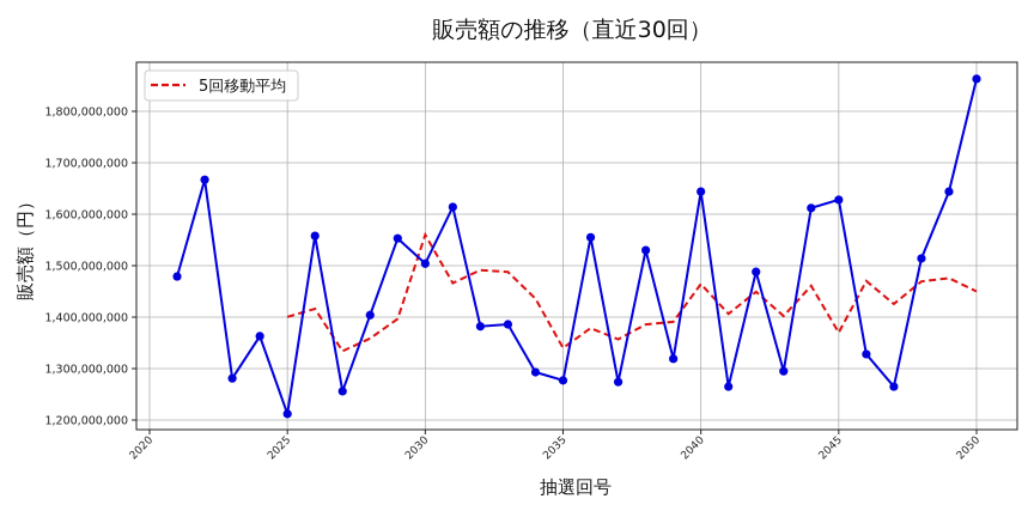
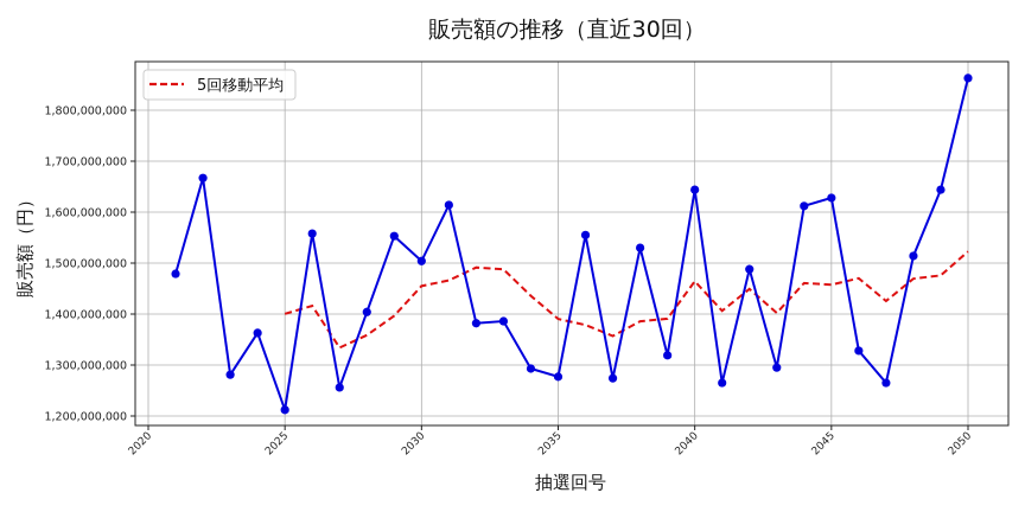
5回移動平均/2030: 1560000000 -> 1460000000
5回移動平均/2035: 1340000000 -> 1390000000
5回移動平均/2045: 1370000000 -> 1460000000
5回移動平均/2050: 1450000000 -> 1520000000
